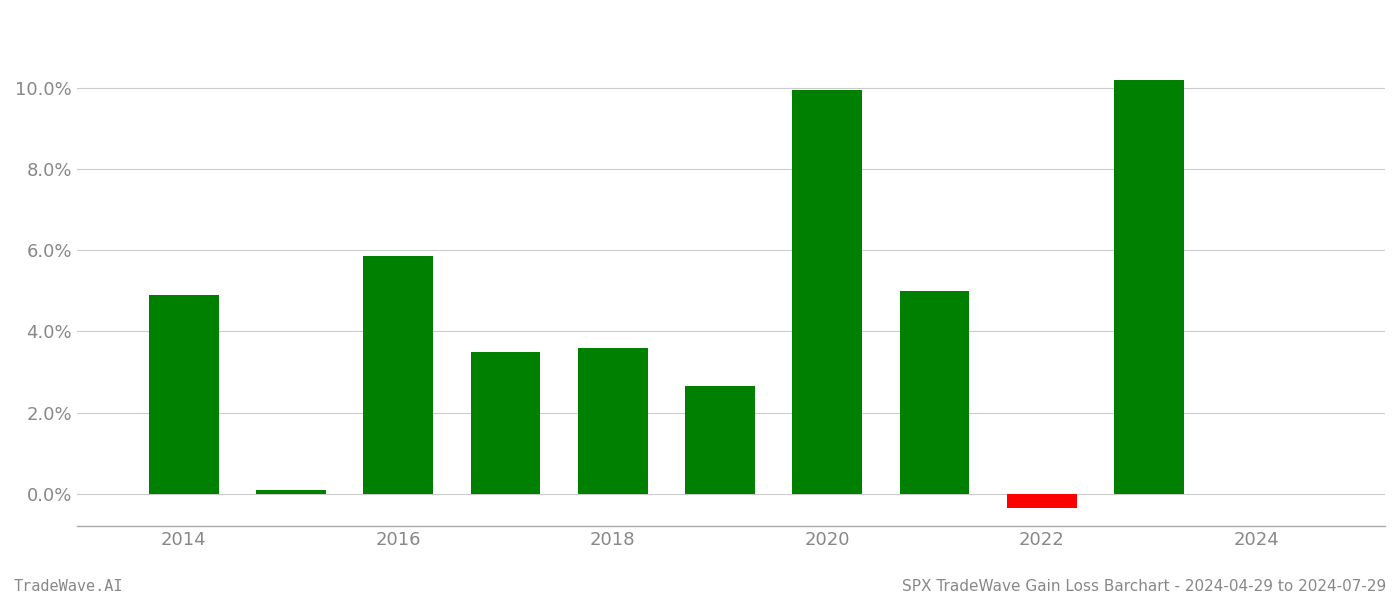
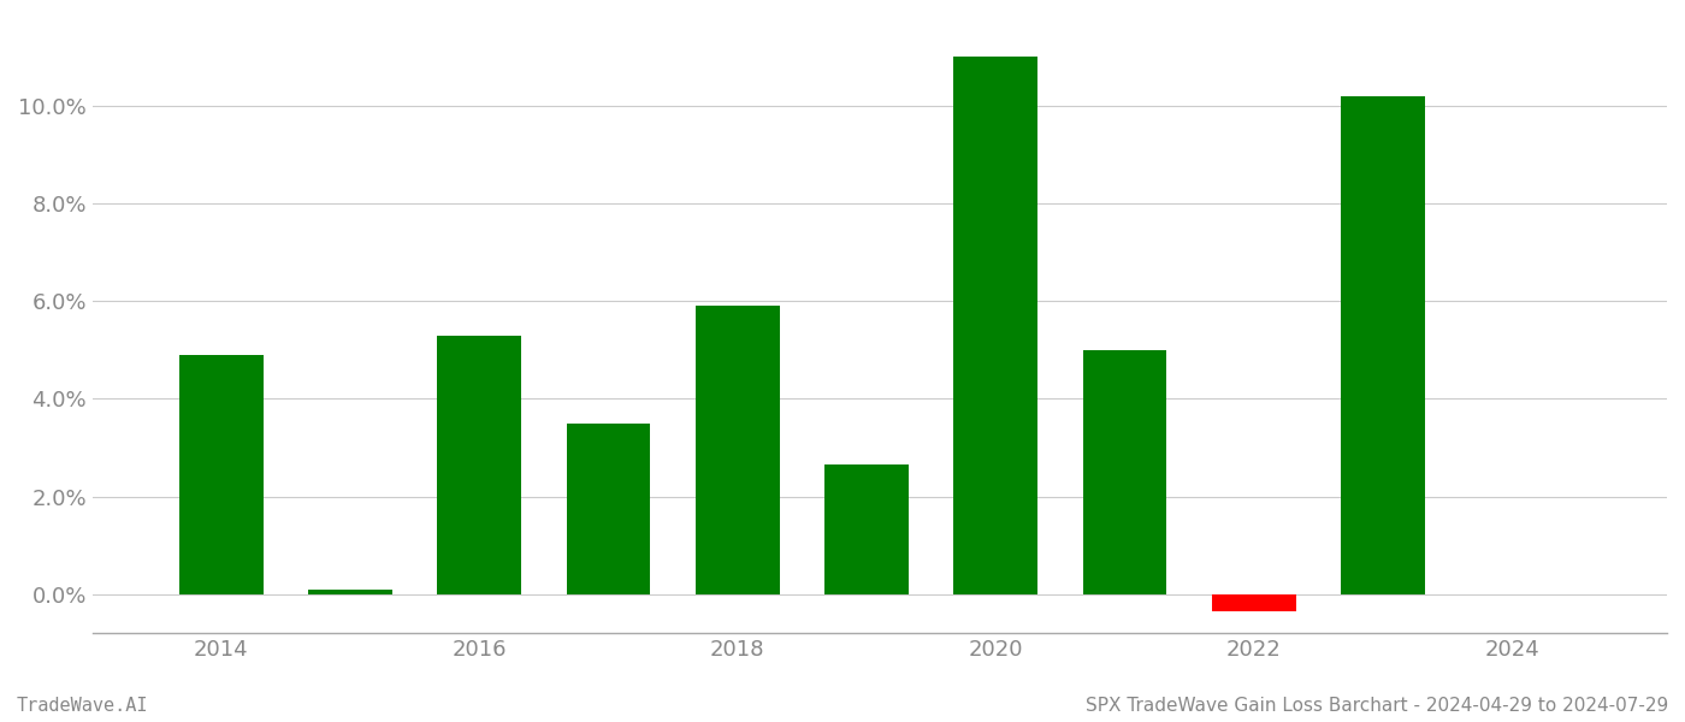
2016: 5.85% -> 5.30%
2018: 3.60% -> 5.90%
2020: 9.95% -> 11.00%
